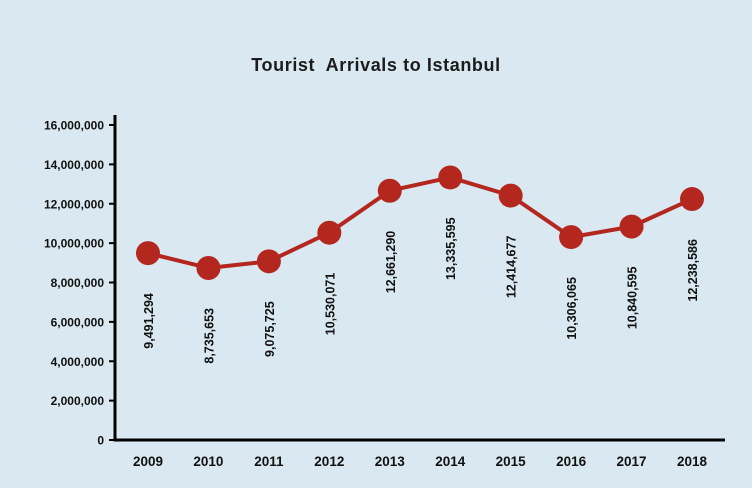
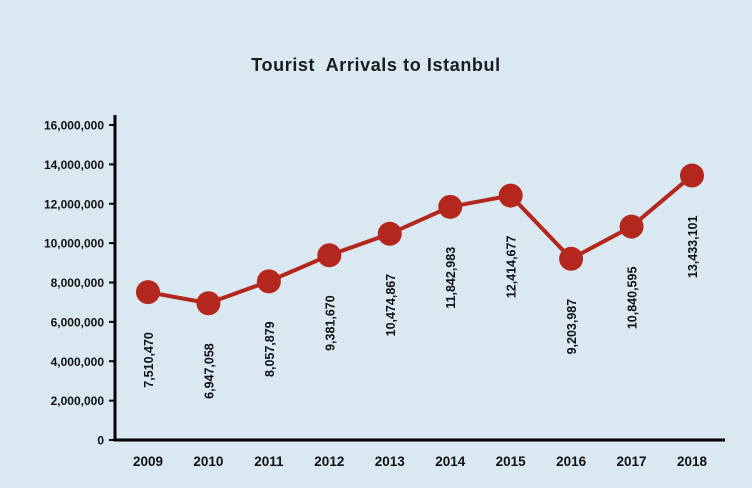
2009: 9,491,294 -> 7,510,470
2010: 8,735,653 -> 6,947,058
2011: 9,075,725 -> 8,057,879
2012: 10,530,071 -> 9,381,670
2013: 12,661,290 -> 10,474,867
2014: 13,335,595 -> 11,842,983
2016: 10,306,065 -> 9,203,987
2018: 12,238,586 -> 13,433,101
